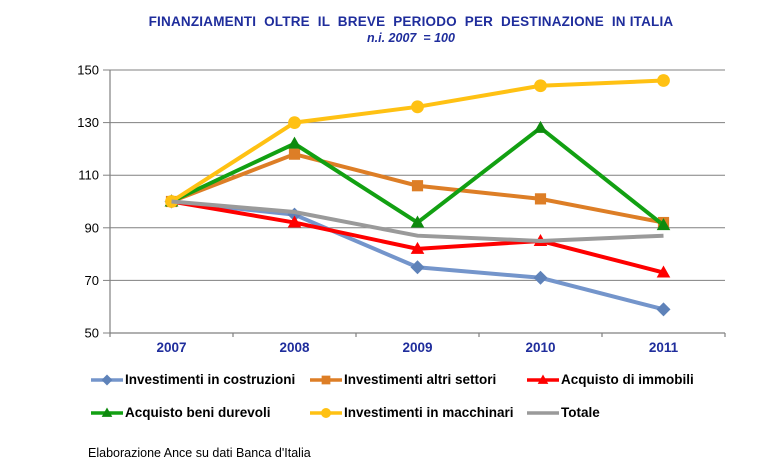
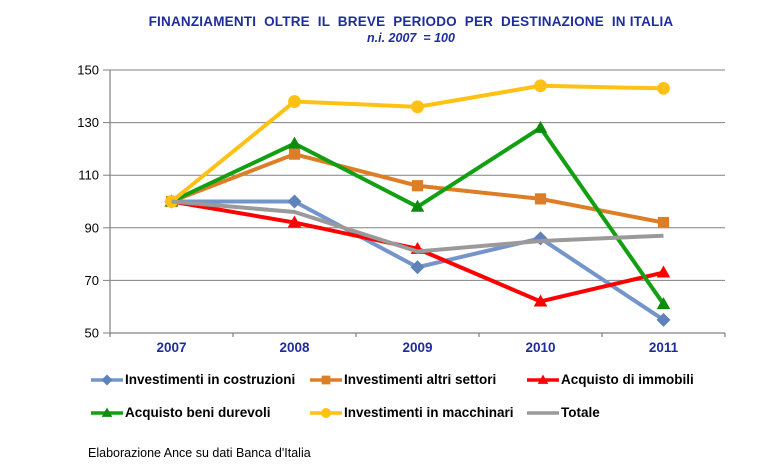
Investimenti in costruzioni/2008: 95 -> 100
Investimenti in macchinari/2008: 130 -> 138
Acquisto beni durevoli/2009: 92 -> 98
Totale/2009: 87 -> 81
Investimenti in costruzioni/2010: 71 -> 86
Acquisto di immobili/2010: 85 -> 62
Investimenti in costruzioni/2011: 59 -> 55
Acquisto beni durevoli/2011: 91 -> 61
Investimenti in macchinari/2011: 146 -> 143
